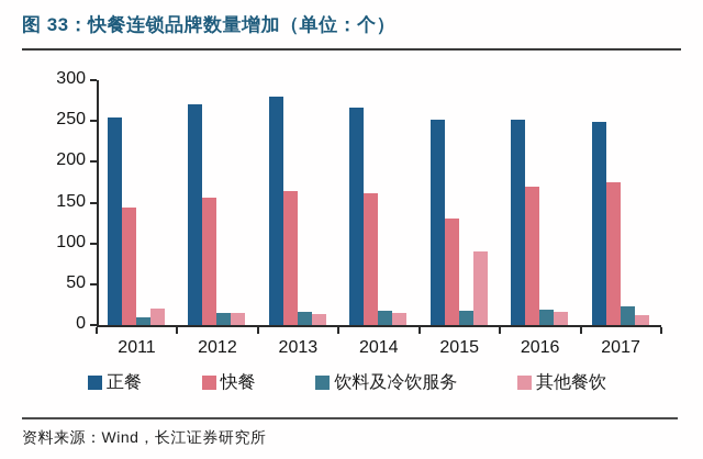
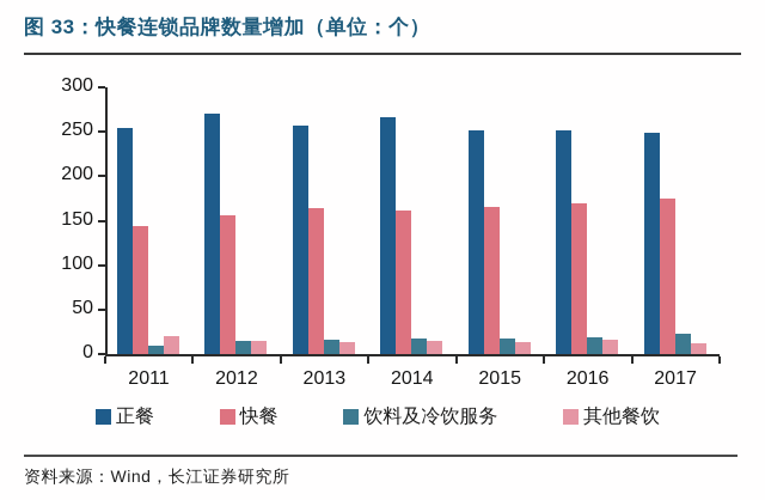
正餐/2013: 280 -> 260
快餐/2015: 130 -> 170
其他餐饮/2015: 90 -> 10
